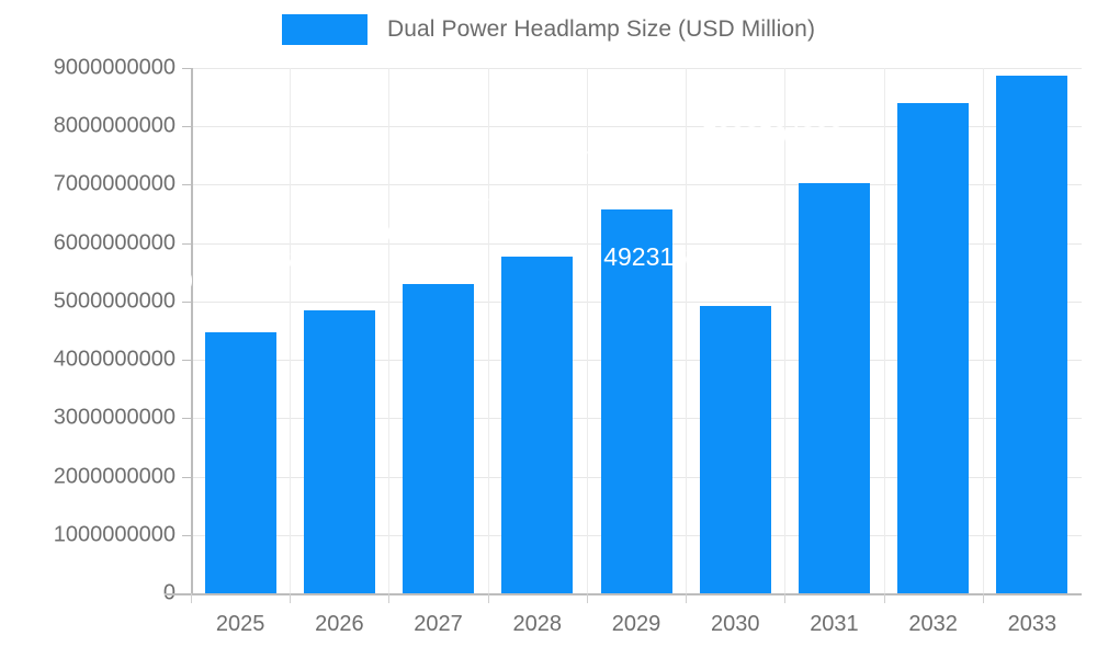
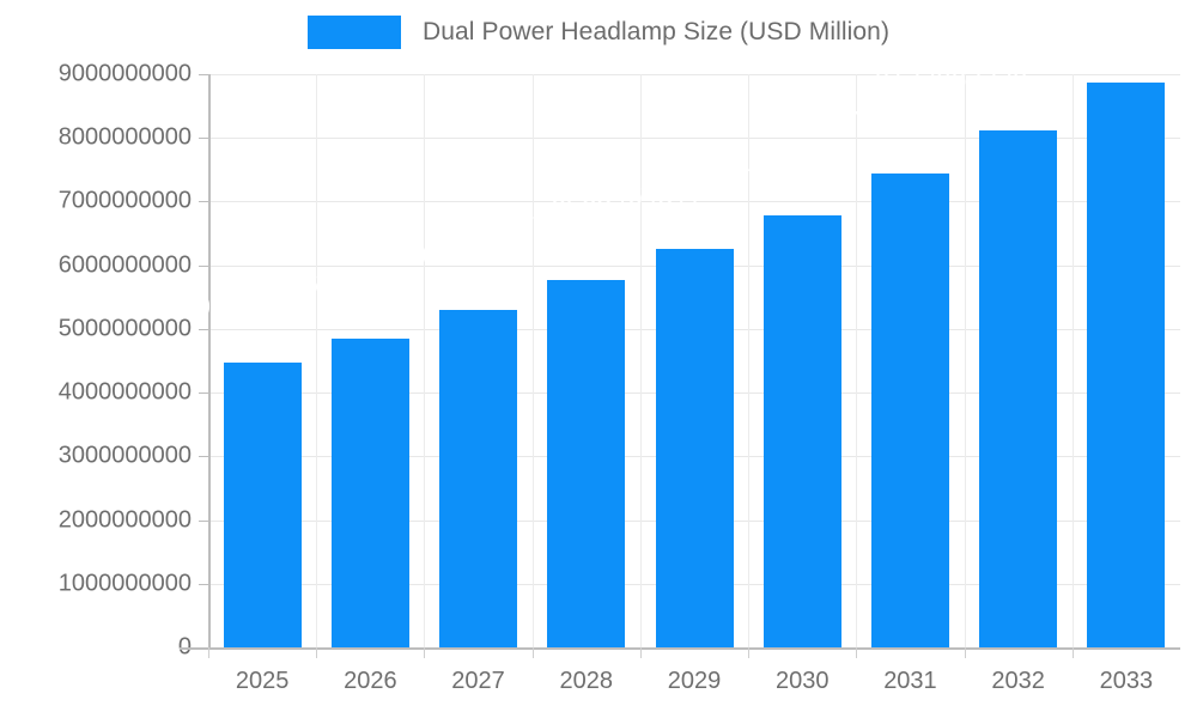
2029: 6581972002 -> 6265464517
2030: 4923161821 -> 6784413255
2031: 7023504392 -> 7447374001
2032: 8395217527 -> 8122882228
